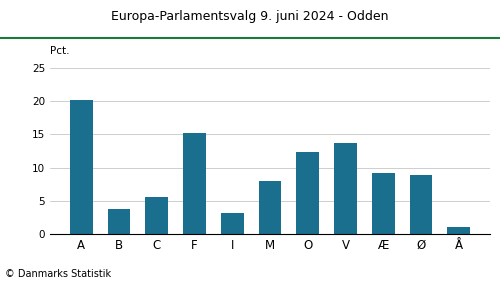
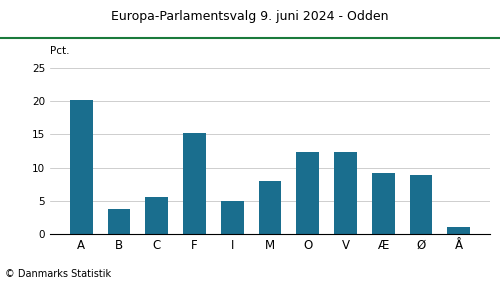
I: 3.2 -> 5.0
V: 13.7 -> 12.4
